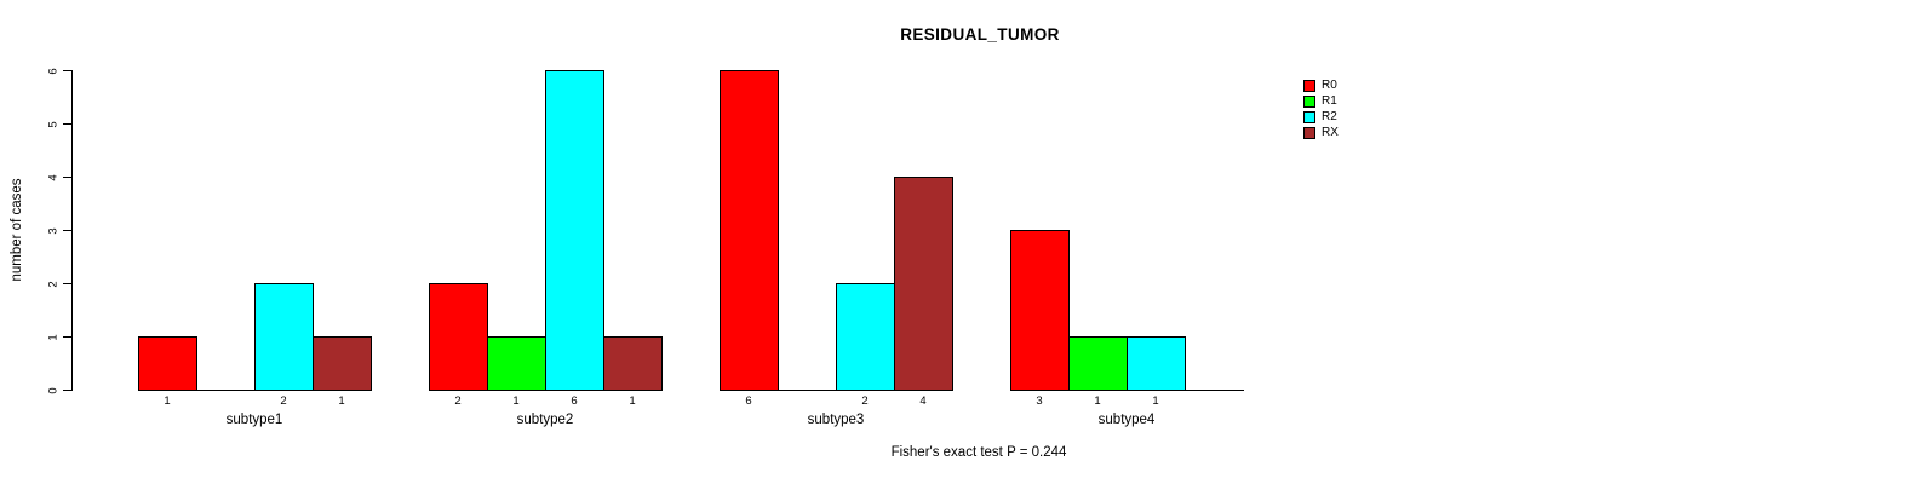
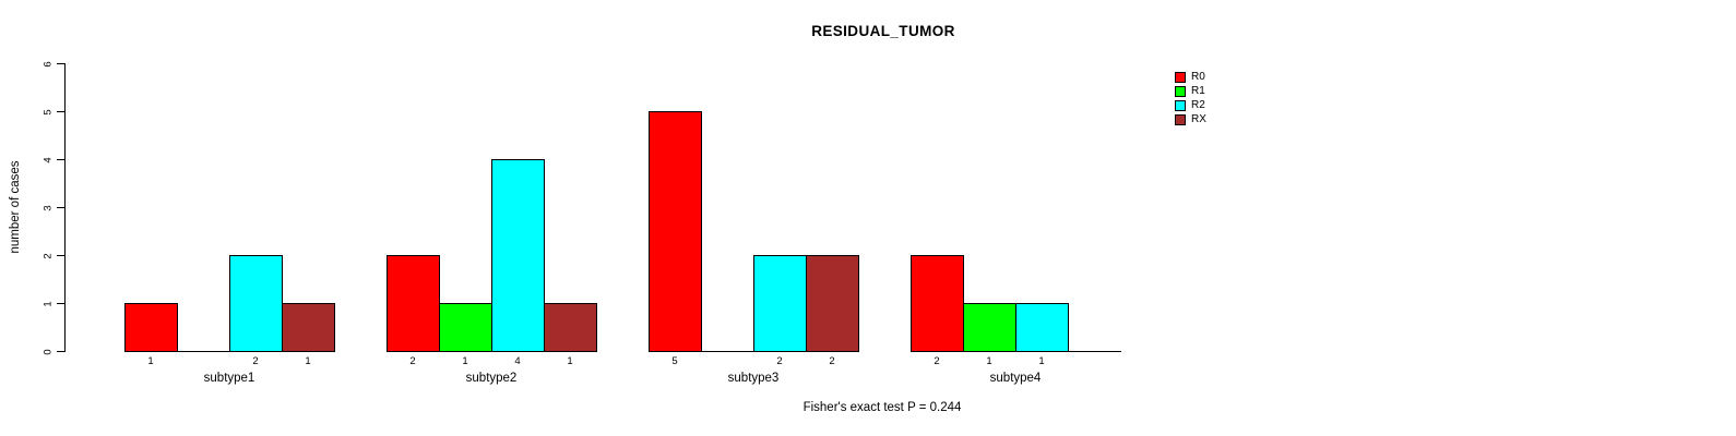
R2/subtype2: 6 -> 4
R0/subtype3: 6 -> 5
RX/subtype3: 4 -> 2
R0/subtype4: 3 -> 2
